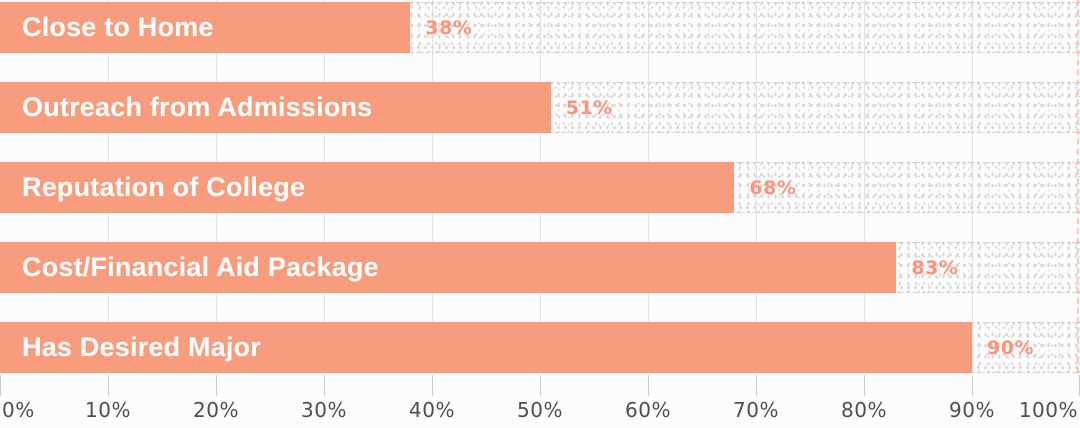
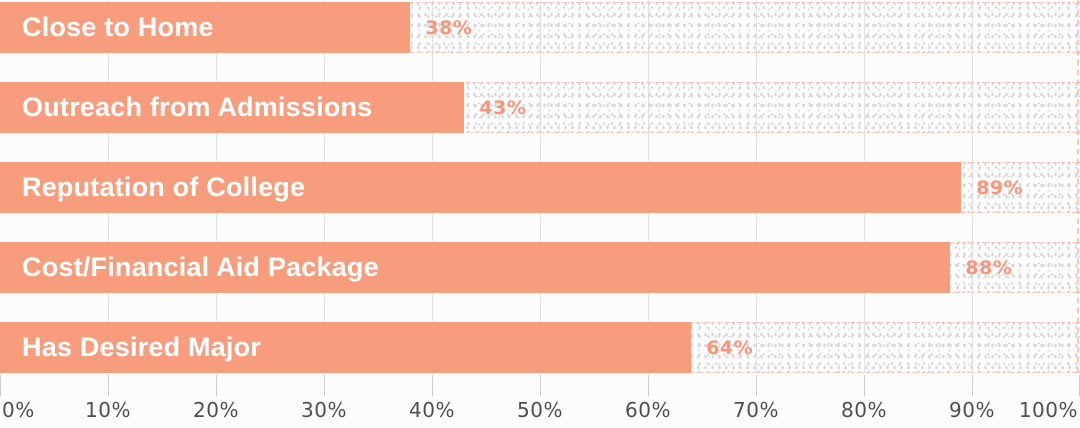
Outreach from Admissions: 51% -> 43%
Reputation of College: 68% -> 89%
Cost/Financial Aid Package: 83% -> 88%
Has Desired Major: 90% -> 64%
